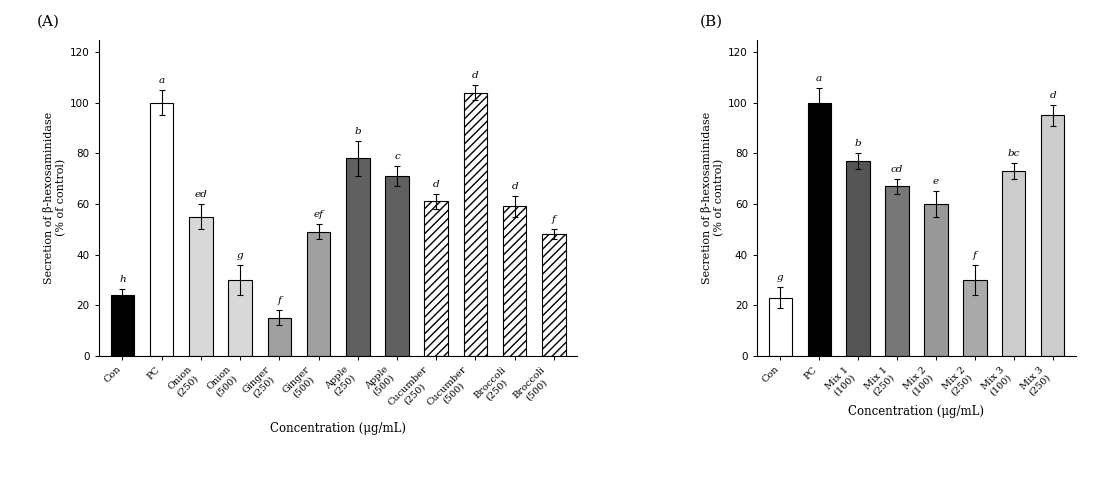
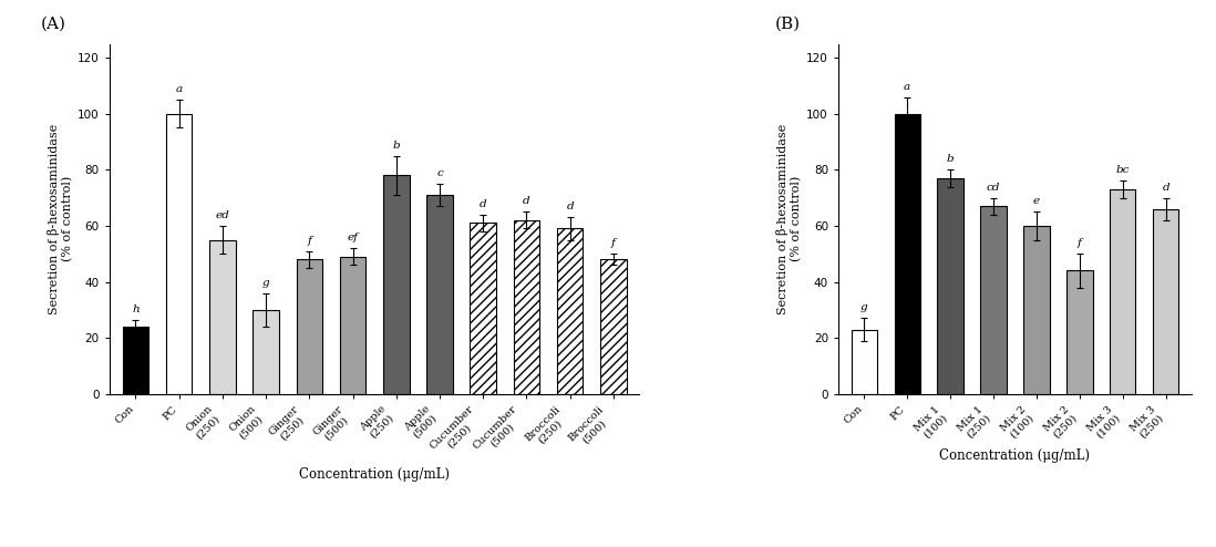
Ginger (250): 15 -> 48
Cucumber (500): 104 -> 62
Mix 2 (250): 30 -> 44
Mix 3 (250): 95 -> 66
